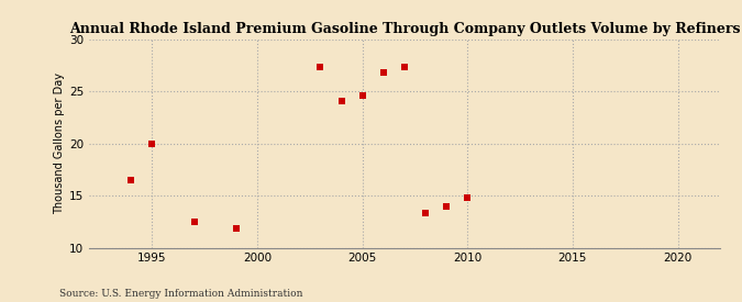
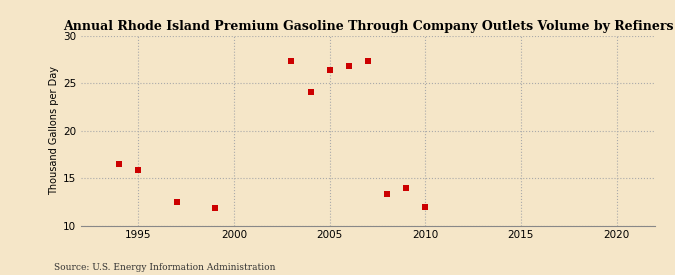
1995: 20.0 -> 15.8
2005: 24.6 -> 26.4
2010: 14.8 -> 12.0
